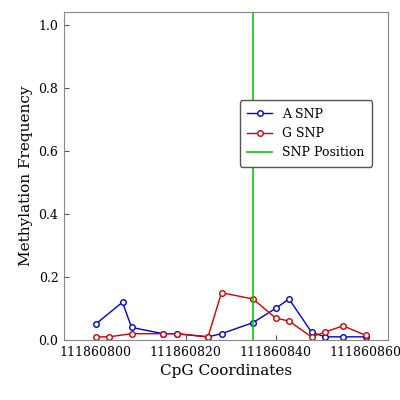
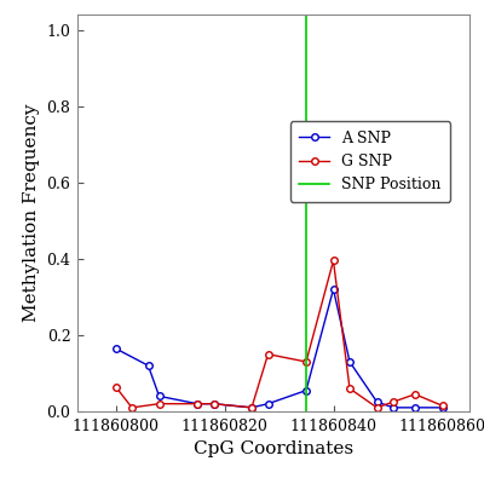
A SNP/111860800: 0.050 -> 0.165
G SNP/111860800: 0.010 -> 0.065
A SNP/111860840: 0.100 -> 0.320
G SNP/111860840: 0.070 -> 0.395
